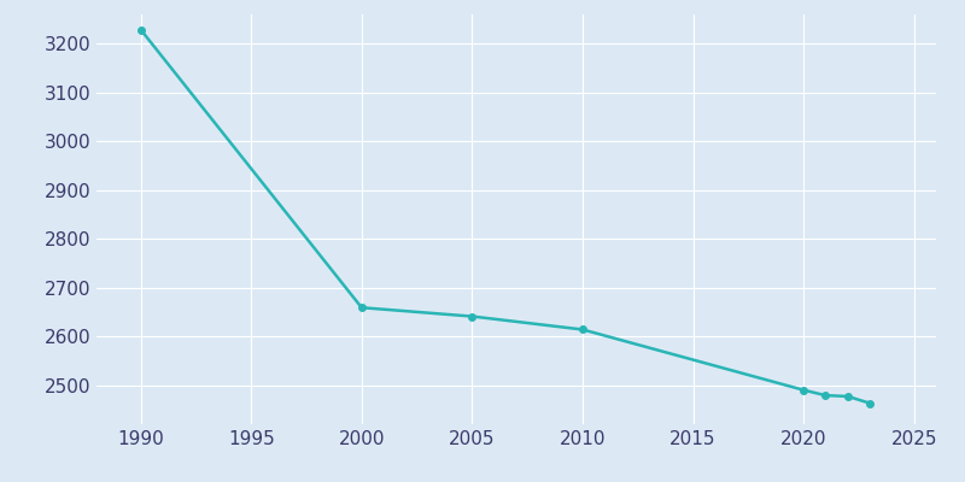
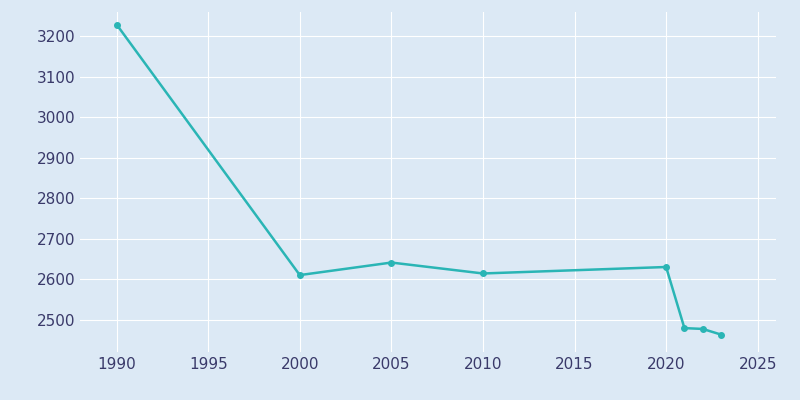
2000: 2659 -> 2610
2020: 2490 -> 2630
